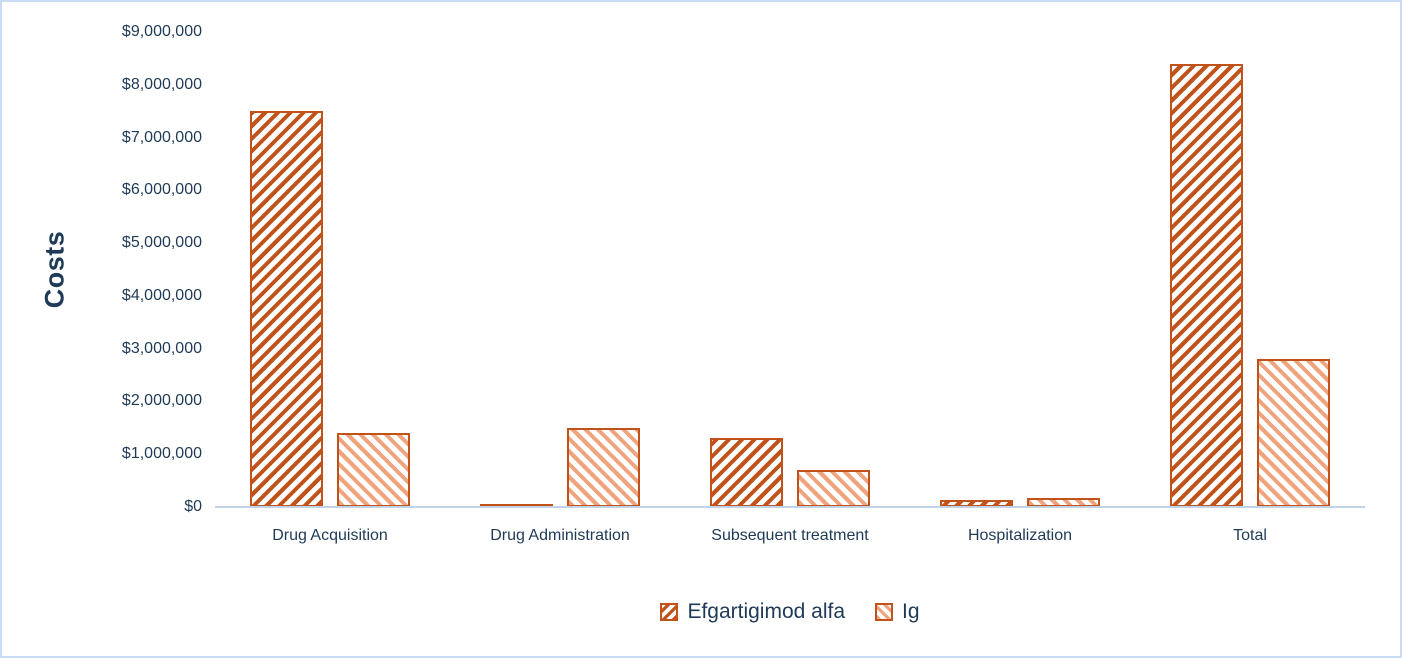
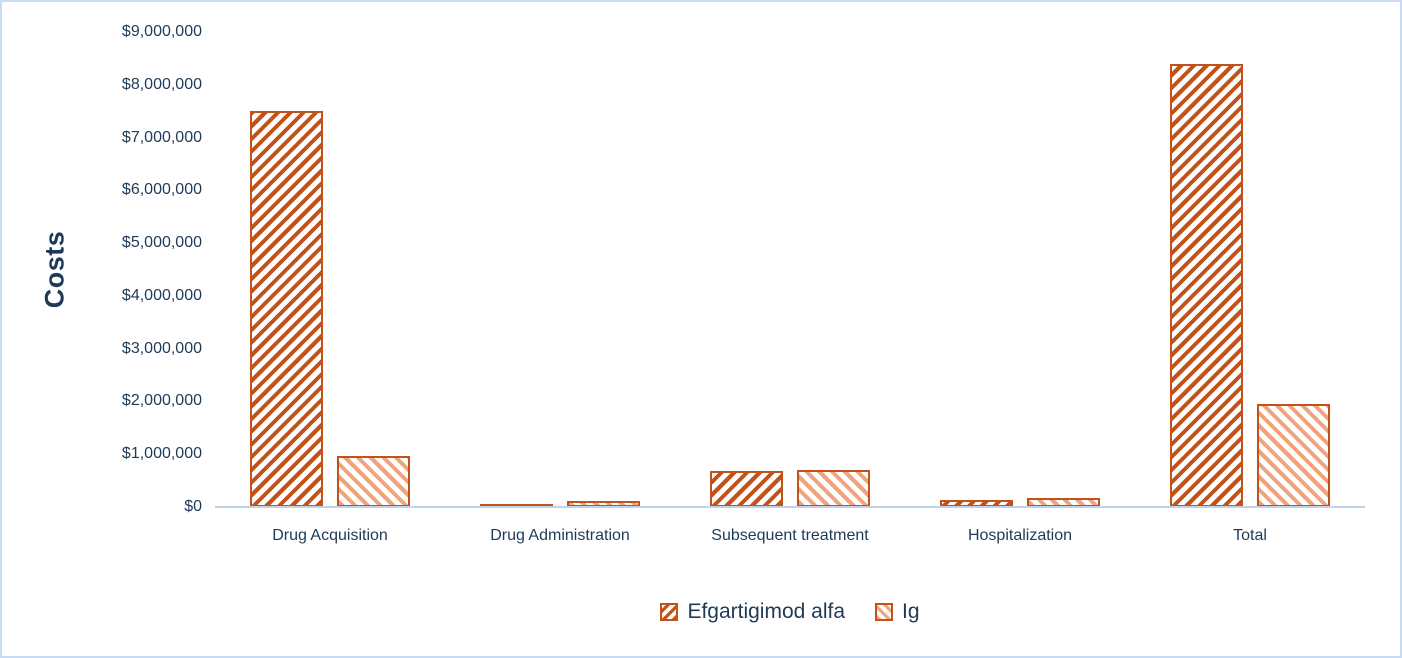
Ig/Drug Acquisition: $1400000 -> $1000000
Ig/Drug Administration: $1500000 -> $100000
Efgartigimod alfa/Subsequent treatment: $1300000 -> $700000
Ig/Total: $2800000 -> $2000000
